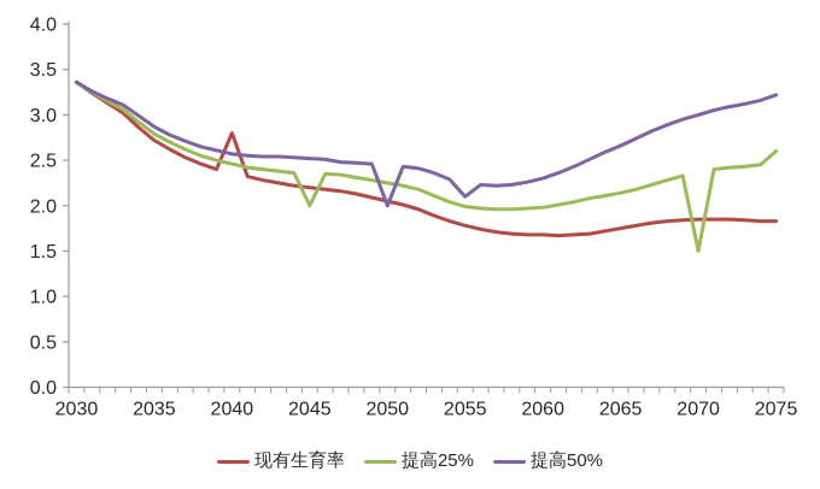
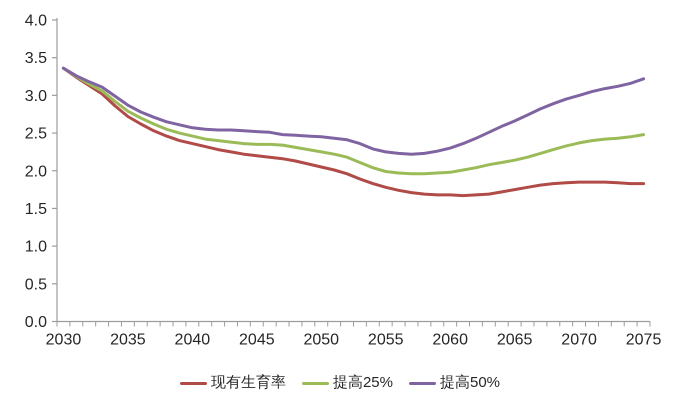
现有生育率/2040: 2.8 -> 2.4
提高25%/2045: 2.0 -> 2.4
提高50%/2050: 2.0 -> 2.5
提高50%/2055: 2.1 -> 2.2
提高25%/2070: 1.5 -> 2.4
提高25%/2075: 2.6 -> 2.5
